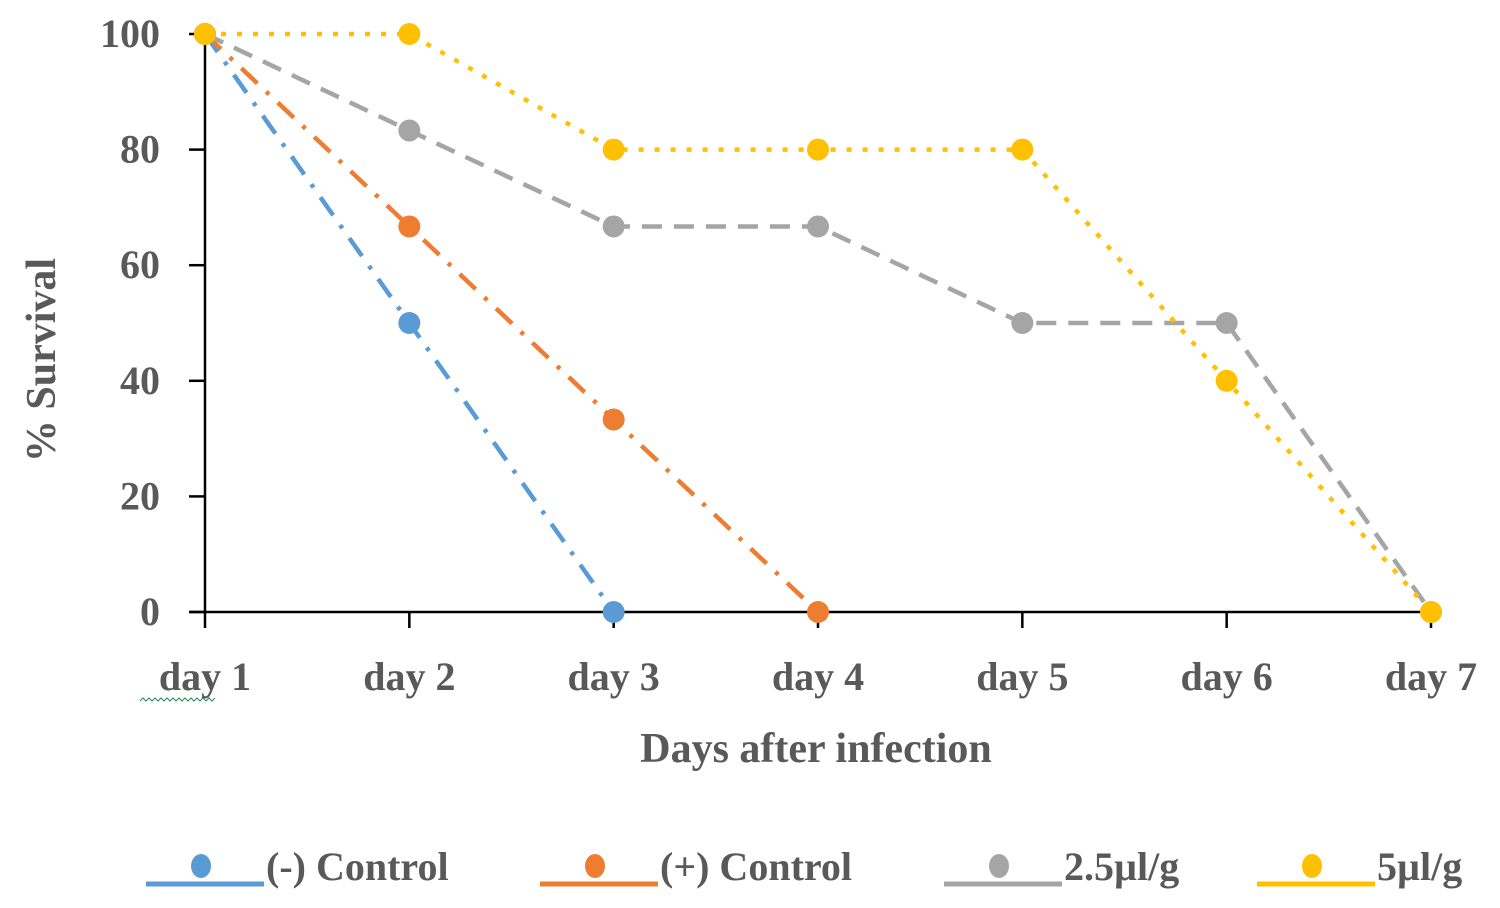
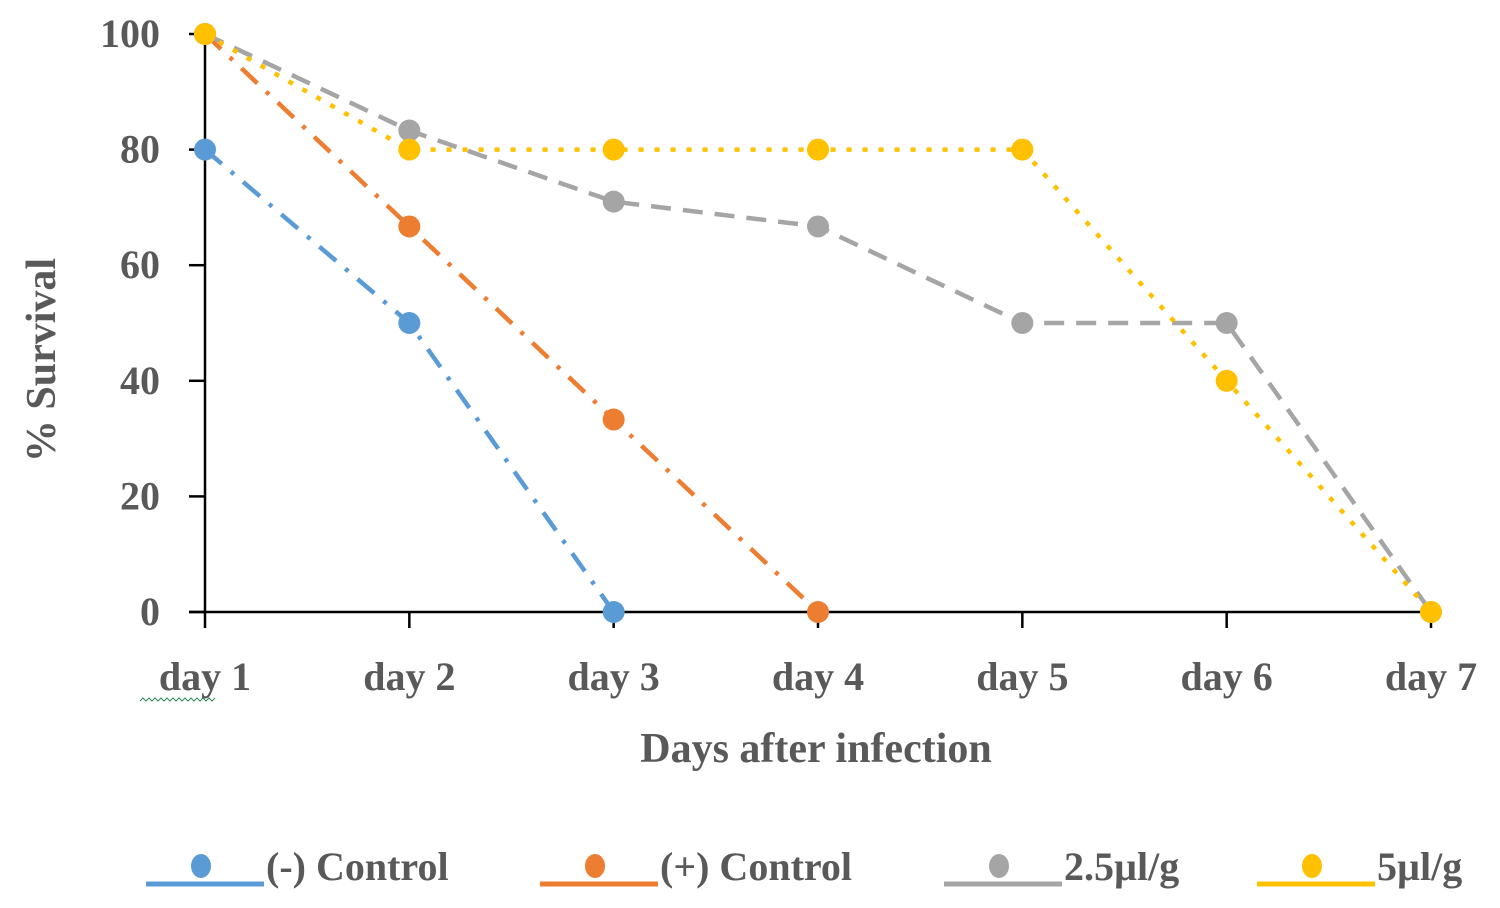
(-) Control/day 1: 100 -> 80
5µl/g/day 2: 100 -> 80
2.5µl/g/day 3: 67 -> 71
